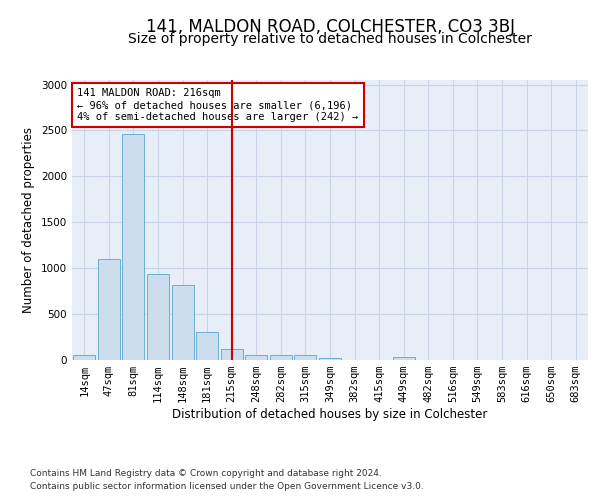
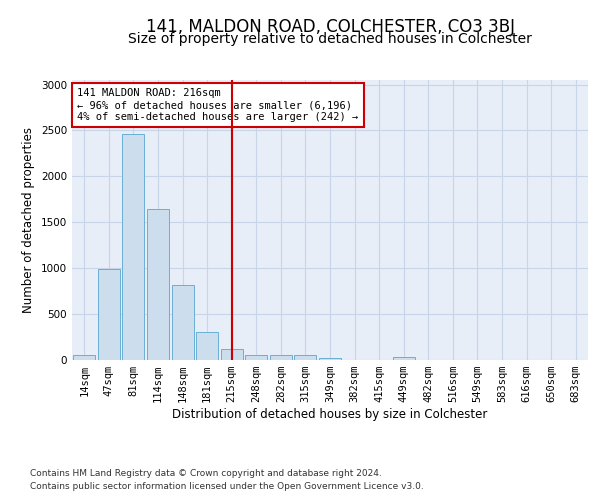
47sqm: 1100 -> 990
114sqm: 940 -> 1650
